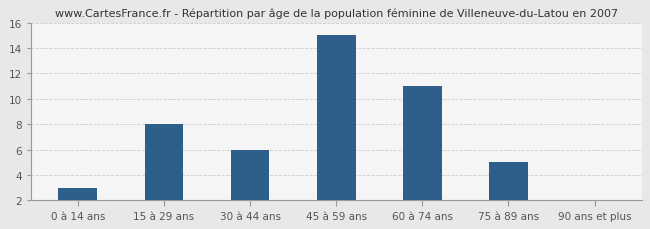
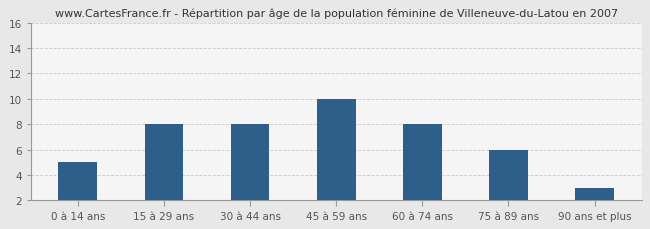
0 à 14 ans: 3 -> 5
30 à 44 ans: 6 -> 8
45 à 59 ans: 15 -> 10
60 à 74 ans: 11 -> 8
75 à 89 ans: 5 -> 6
90 ans et plus: 2 -> 3
